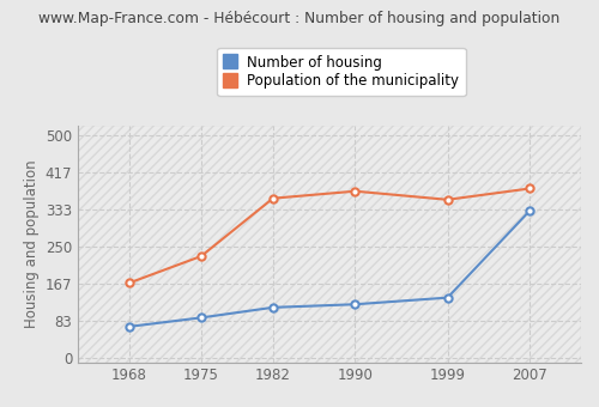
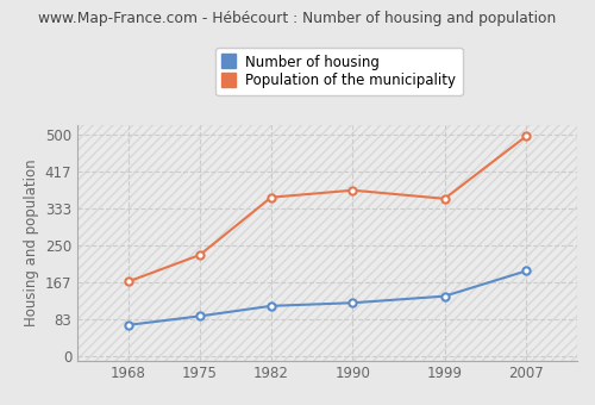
Number of housing/2007: 330 -> 192
Population of the municipality/2007: 380 -> 496
